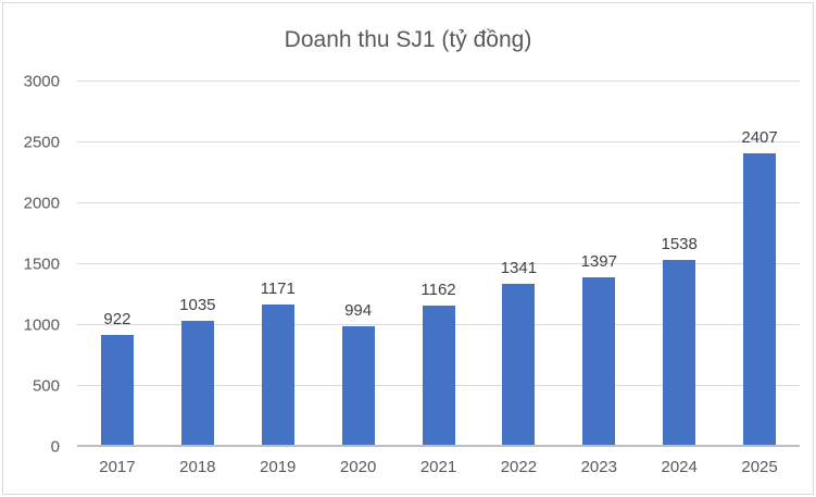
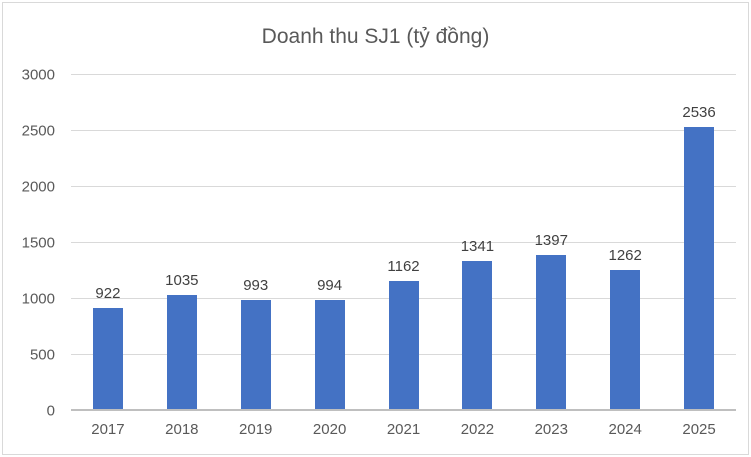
2019: 1171 -> 993
2024: 1538 -> 1262
2025: 2407 -> 2536
